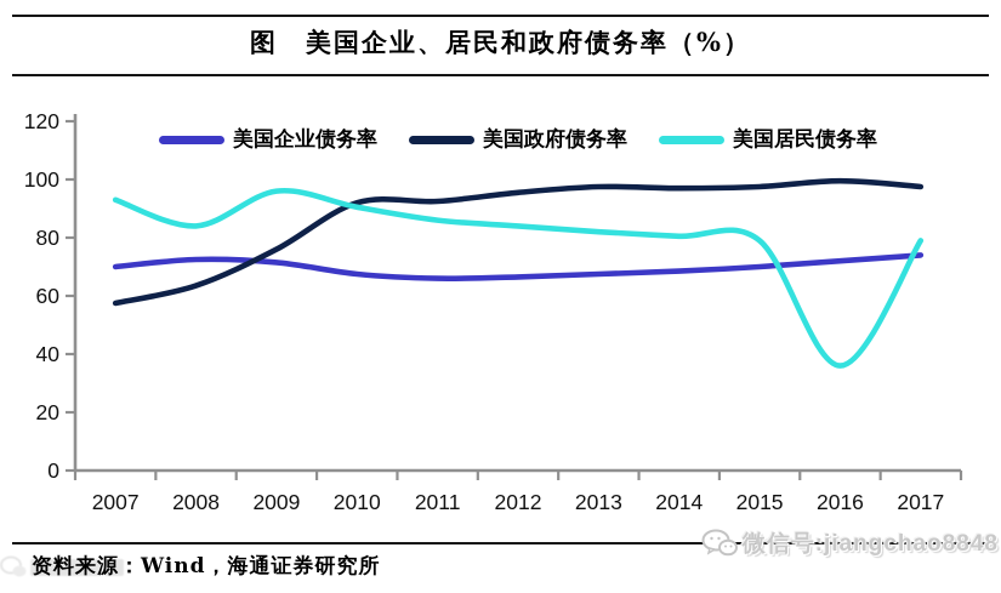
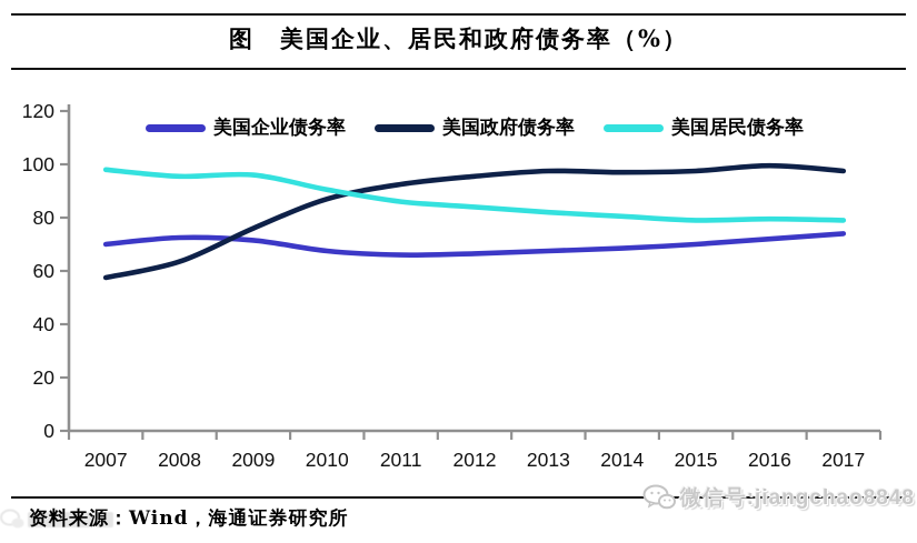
美国居民债务率/2007: 93 -> 98
美国居民债务率/2008: 84 -> 96
美国政府债务率/2010: 92 -> 87
美国居民债务率/2016: 36 -> 80
